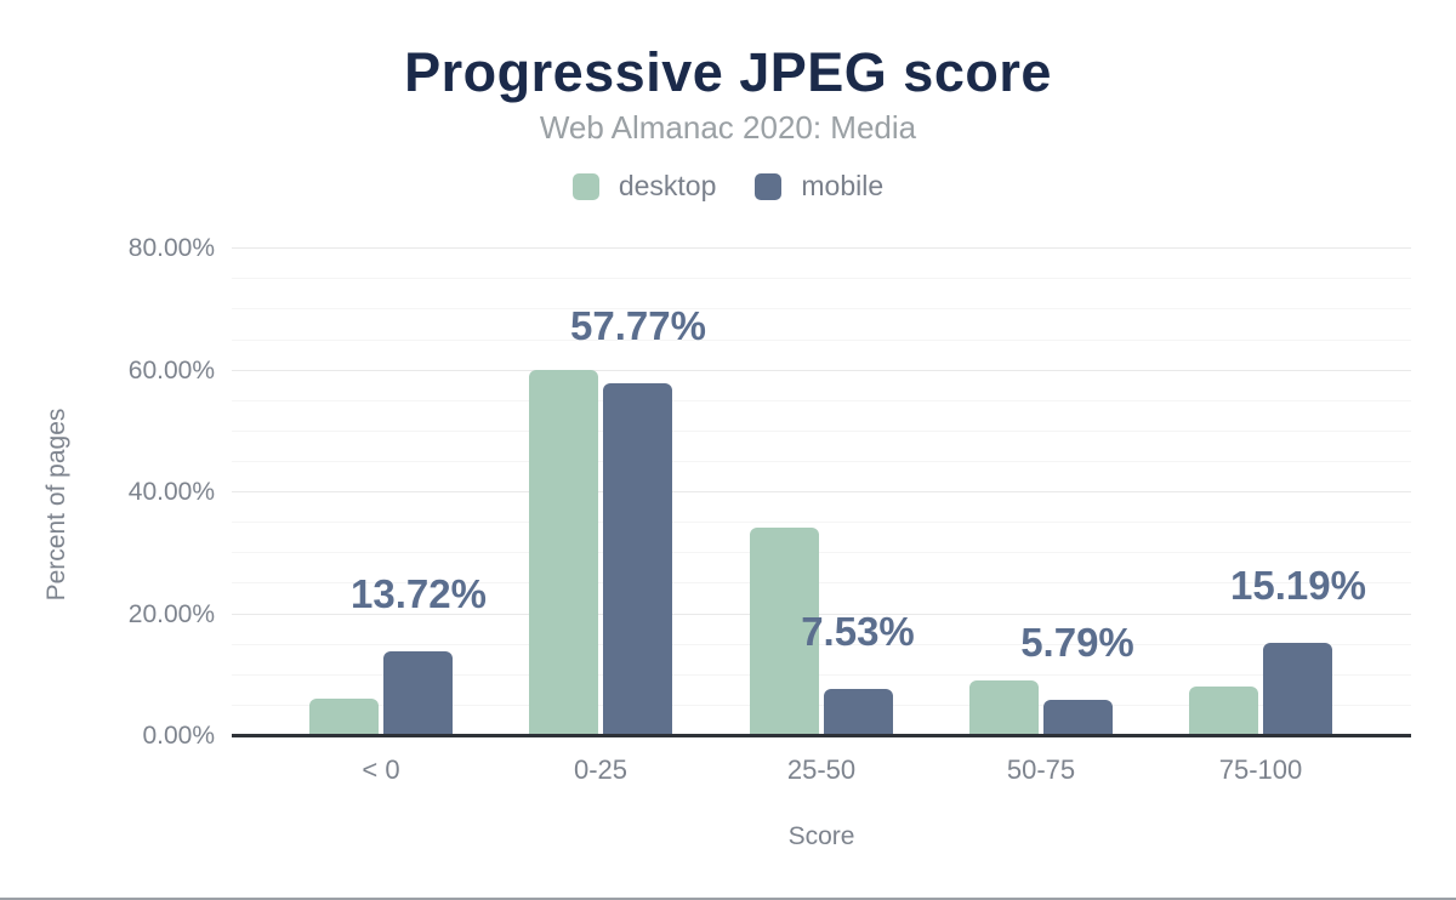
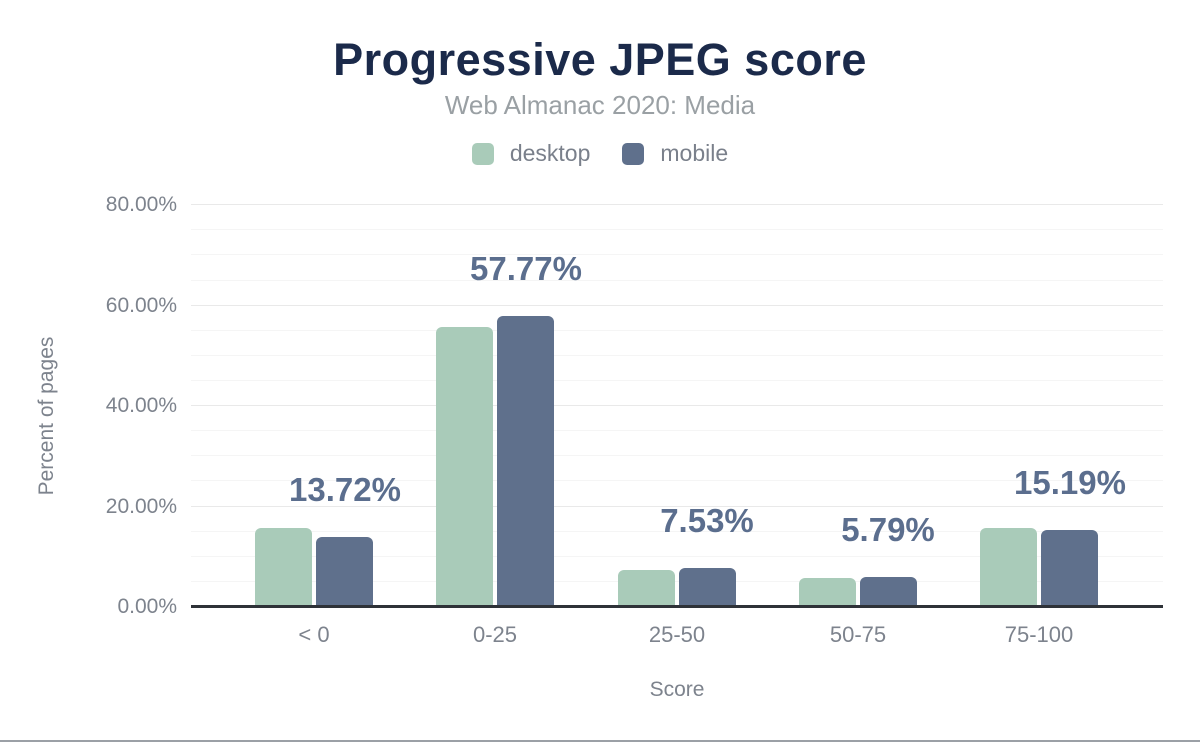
desktop/< 0: 6% -> 16%
desktop/0-25: 60% -> 56%
desktop/25-50: 34% -> 7%
desktop/50-75: 9% -> 6%
desktop/75-100: 8% -> 16%
